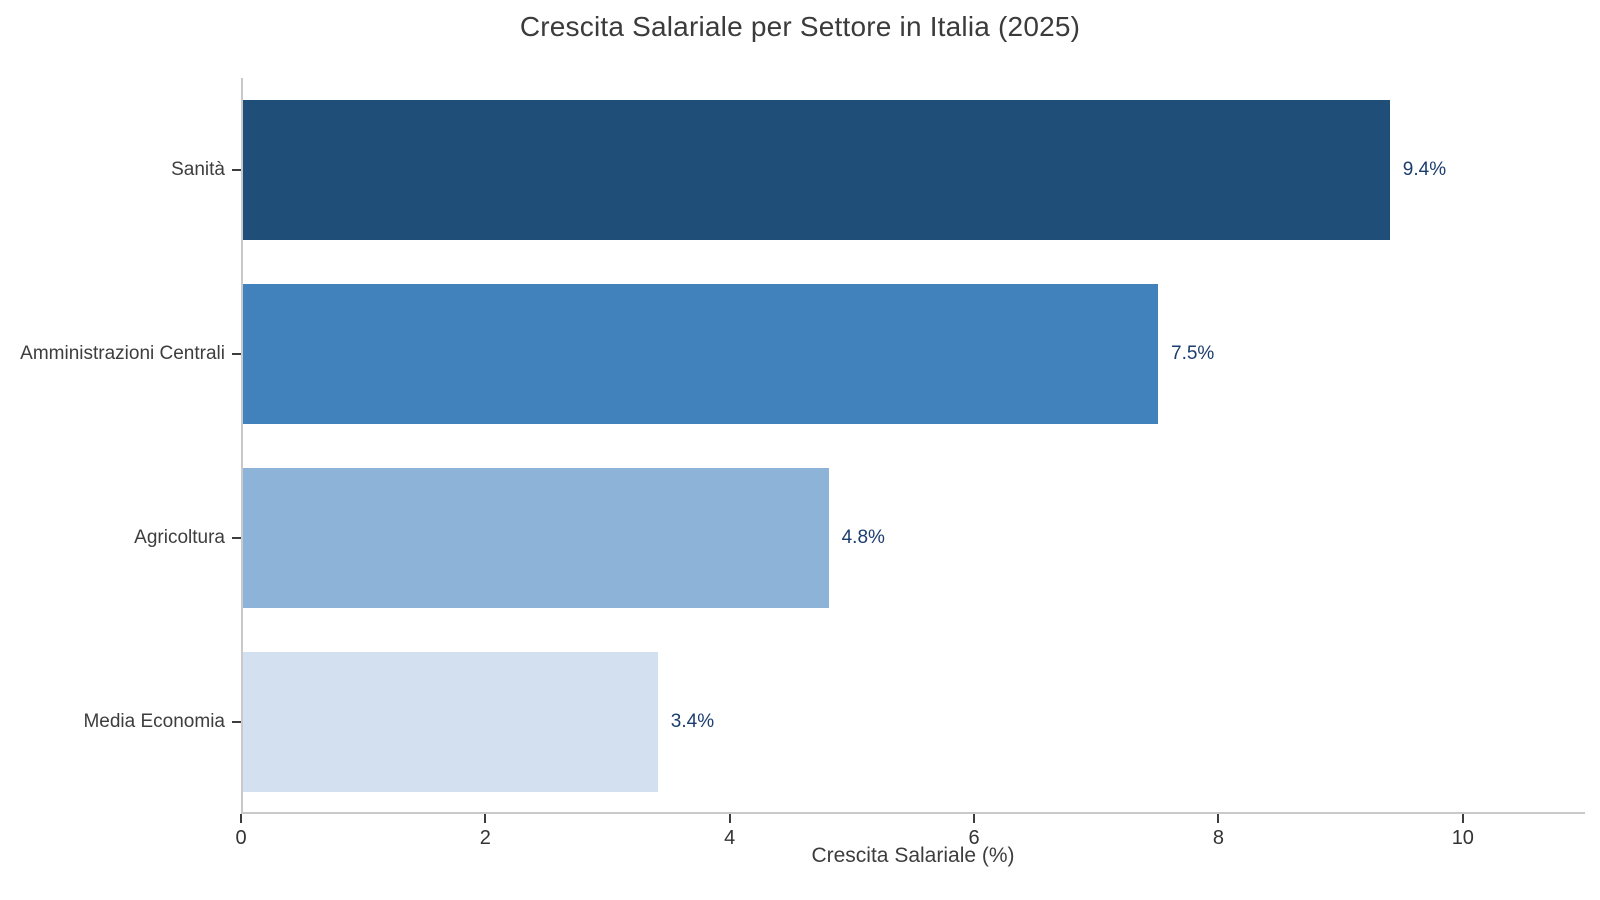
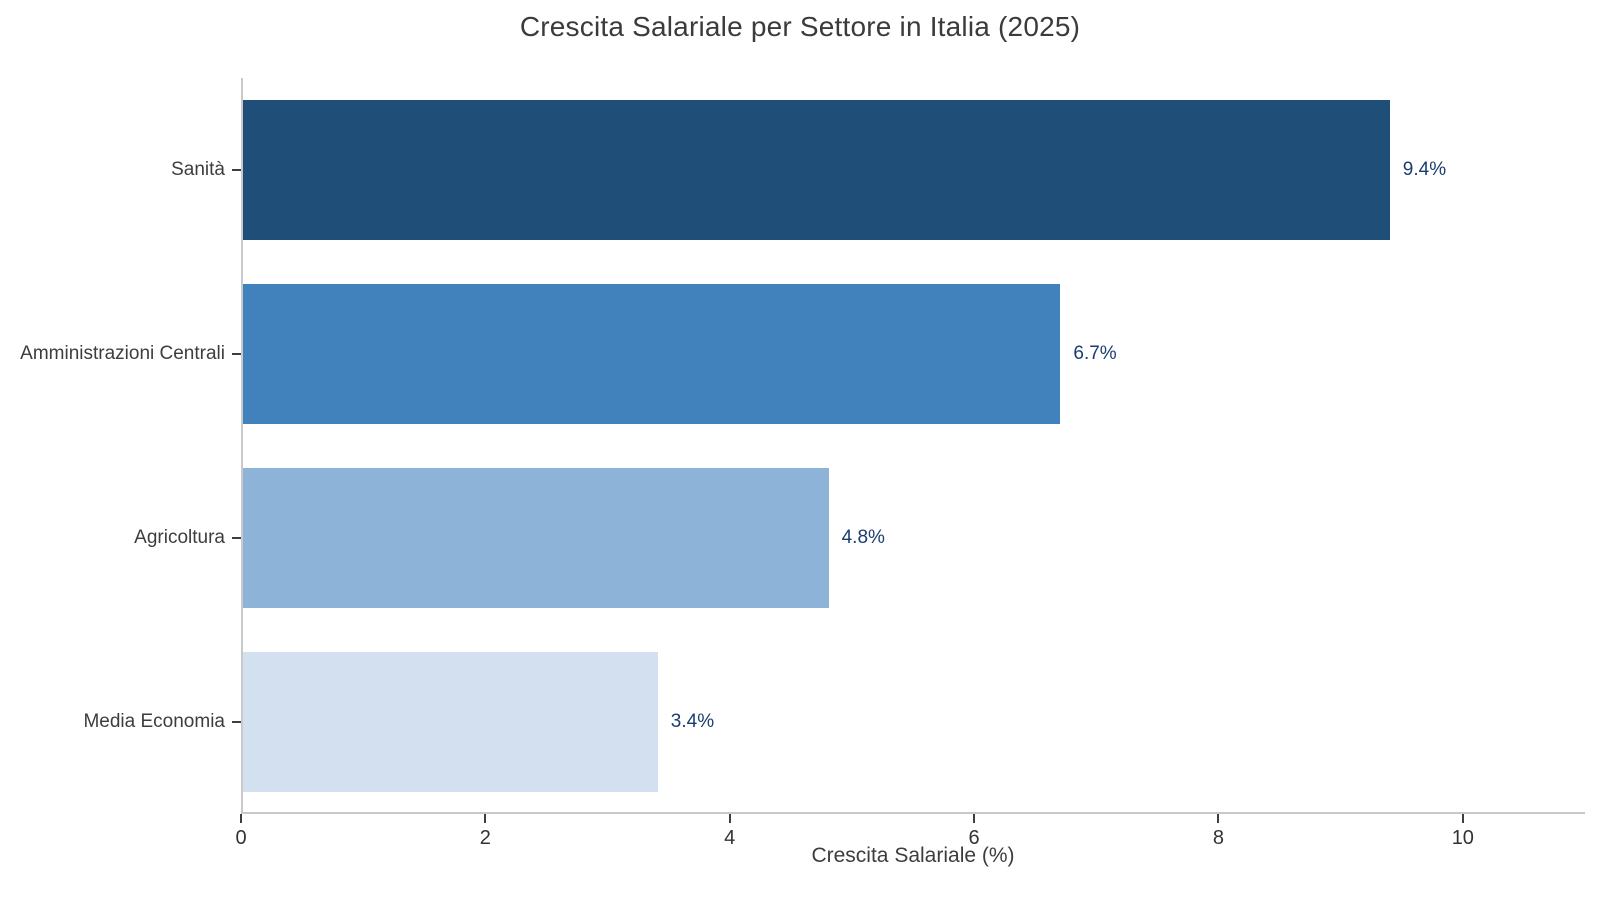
Amministrazioni Centrali: 7.5% -> 6.7%
